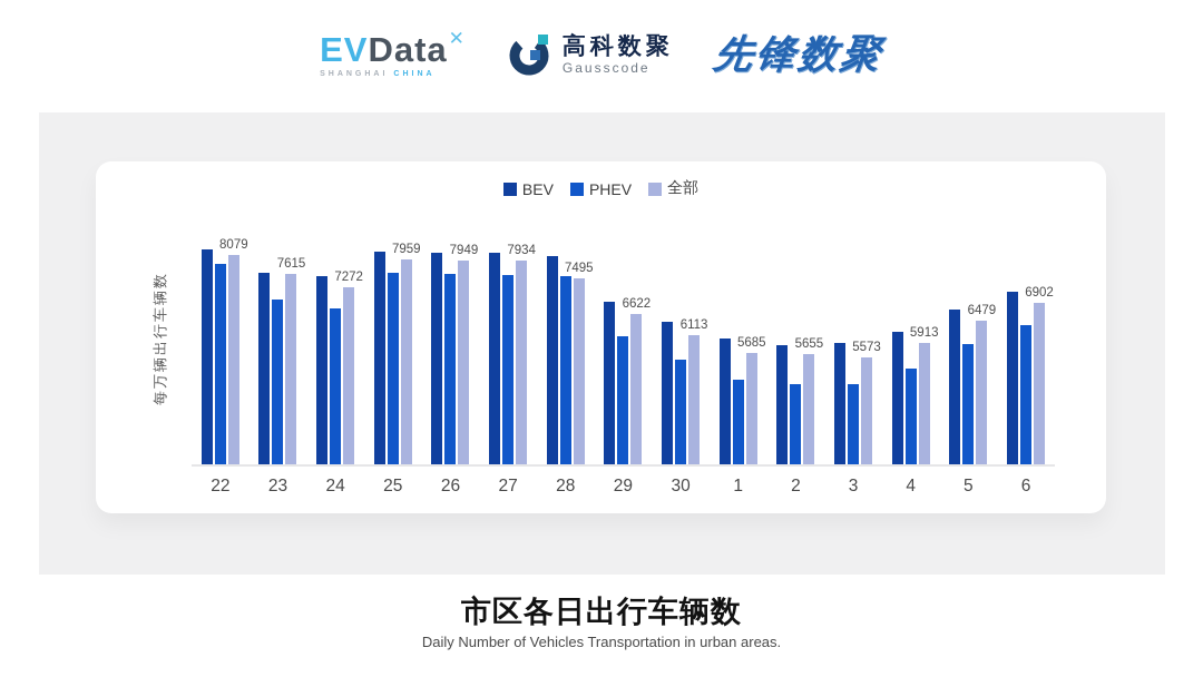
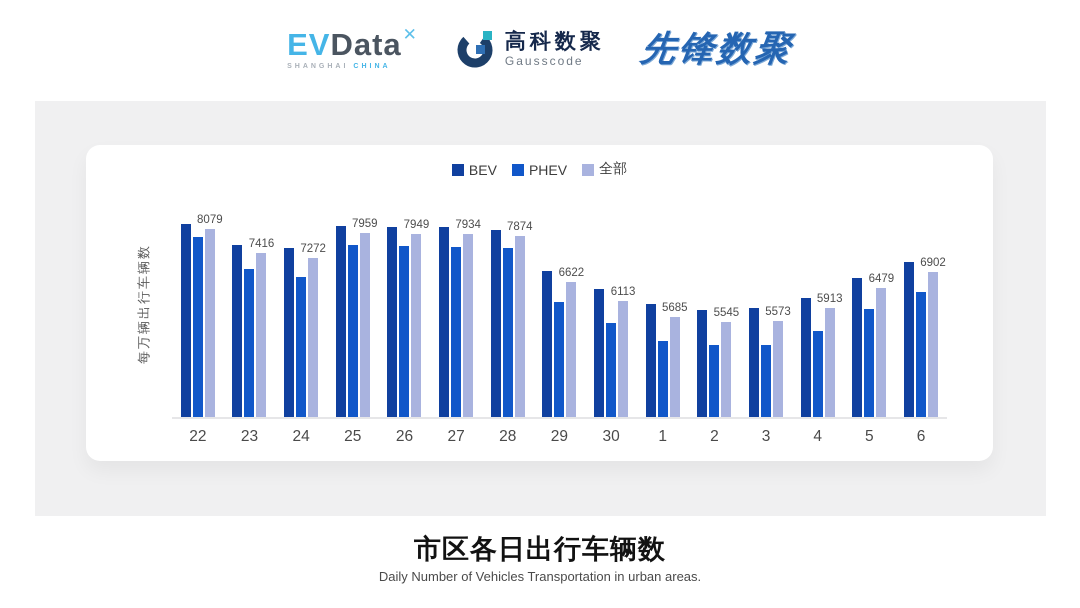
全部/23: 7615 -> 7416
全部/28: 7495 -> 7874
全部/2: 5655 -> 5545
